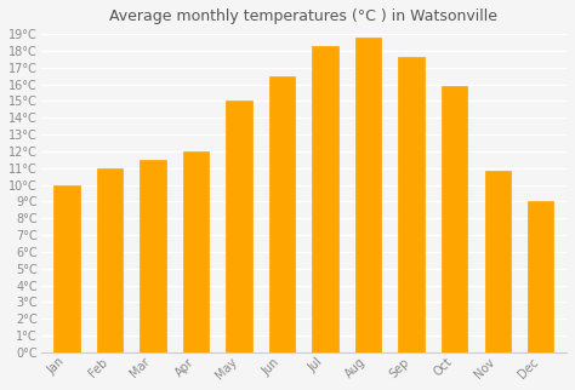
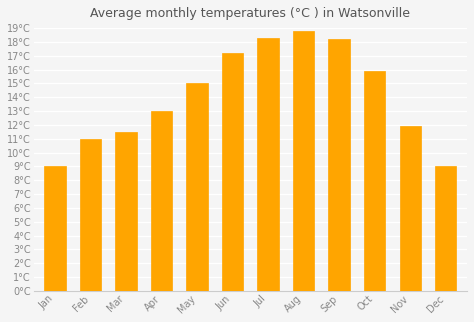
Jan: 10.0°C -> 9.0°C
Apr: 12.0°C -> 13.0°C
Jun: 16.5°C -> 17.2°C
Sep: 17.6°C -> 18.2°C
Nov: 10.8°C -> 11.9°C
